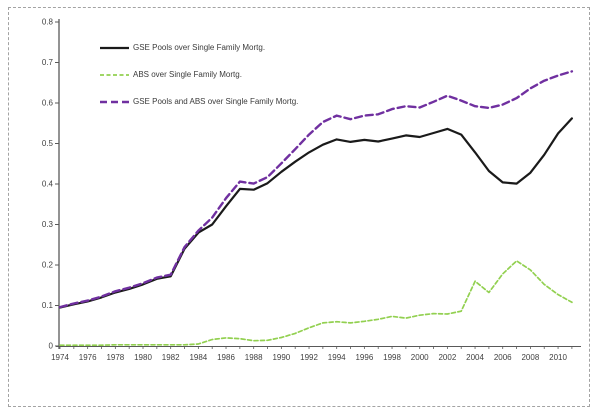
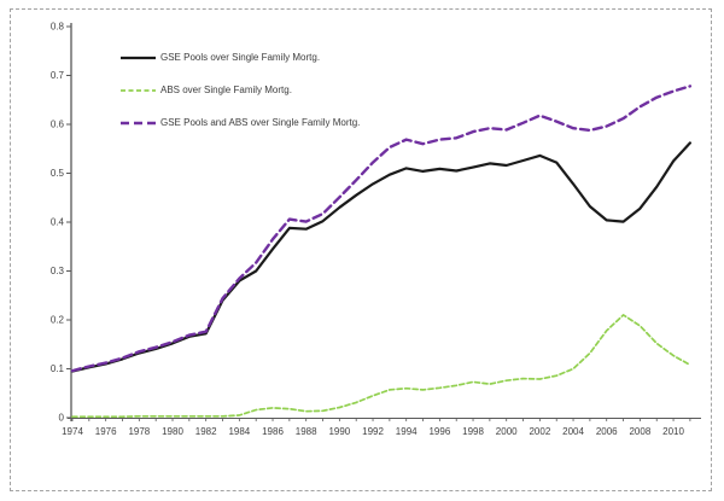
ABS over Single Family Mortg./2004: 0.16 -> 0.10
